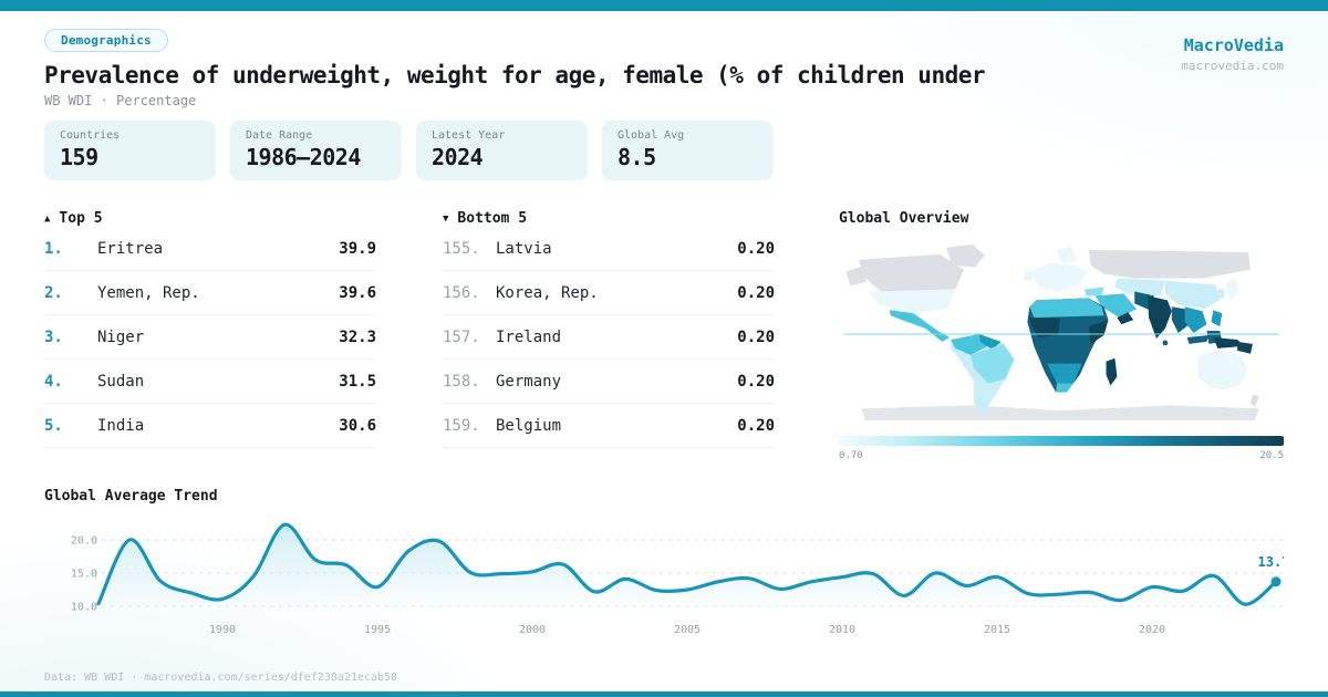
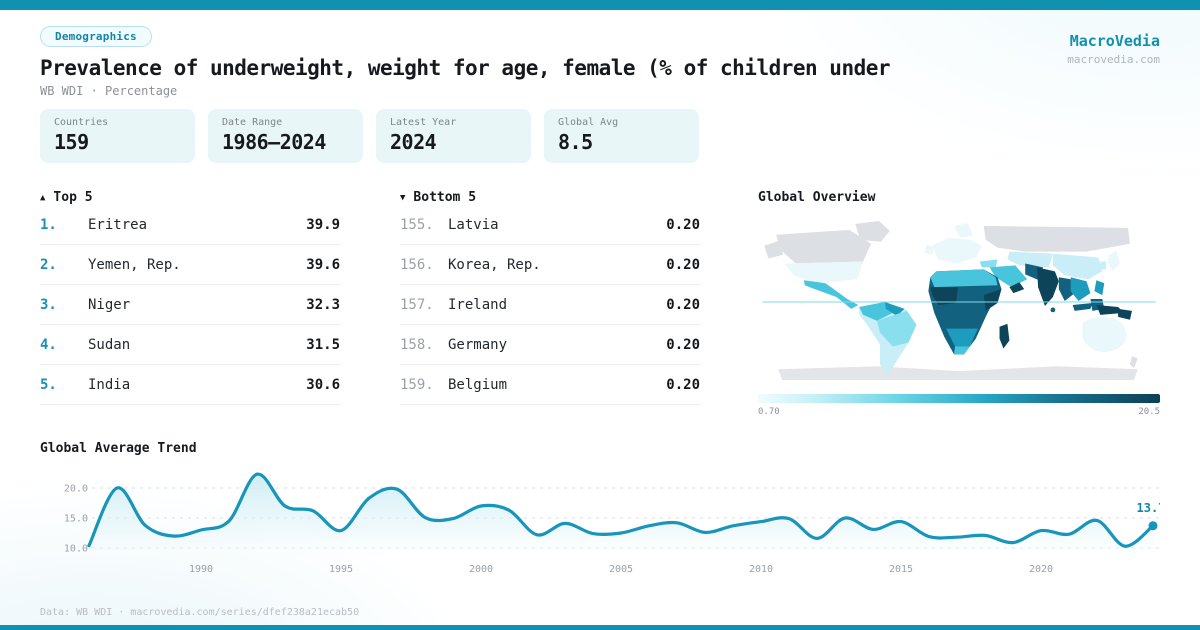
1990: 11 -> 13
2000: 15 -> 17
